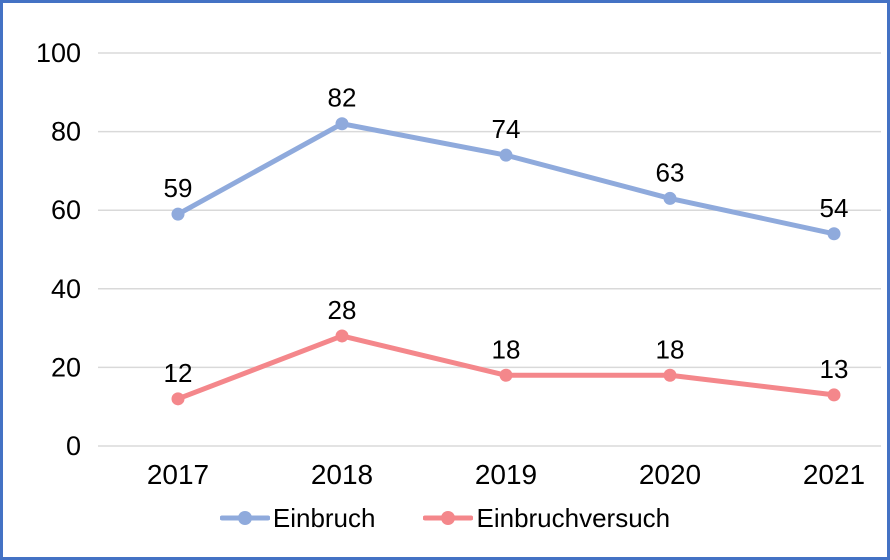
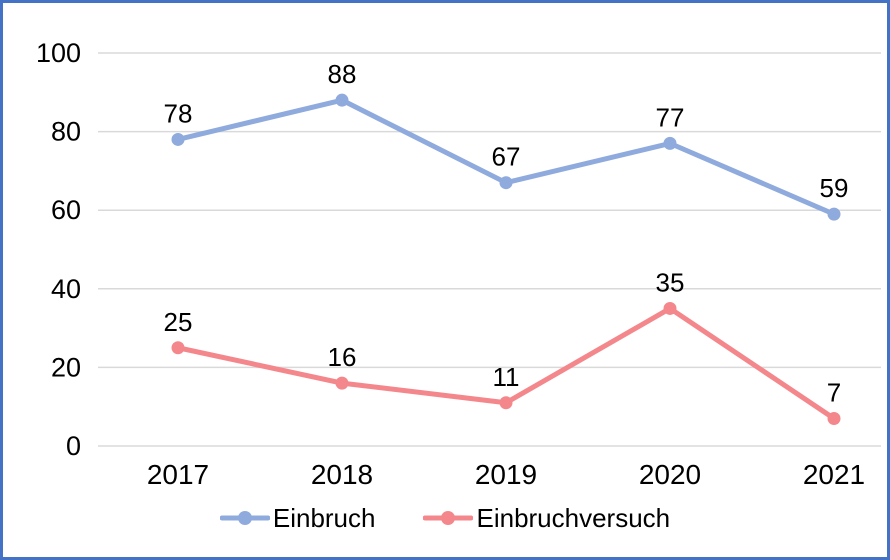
Einbruch/2017: 59 -> 78
Einbruchversuch/2017: 12 -> 25
Einbruch/2018: 82 -> 88
Einbruchversuch/2018: 28 -> 16
Einbruch/2019: 74 -> 67
Einbruchversuch/2019: 18 -> 11
Einbruch/2020: 63 -> 77
Einbruchversuch/2020: 18 -> 35
Einbruch/2021: 54 -> 59
Einbruchversuch/2021: 13 -> 7
